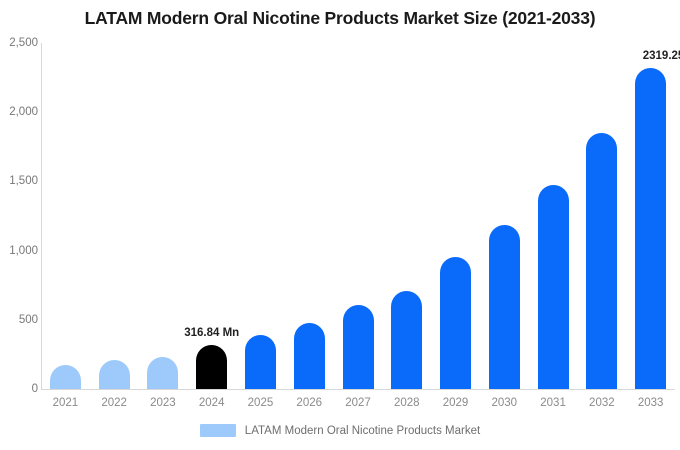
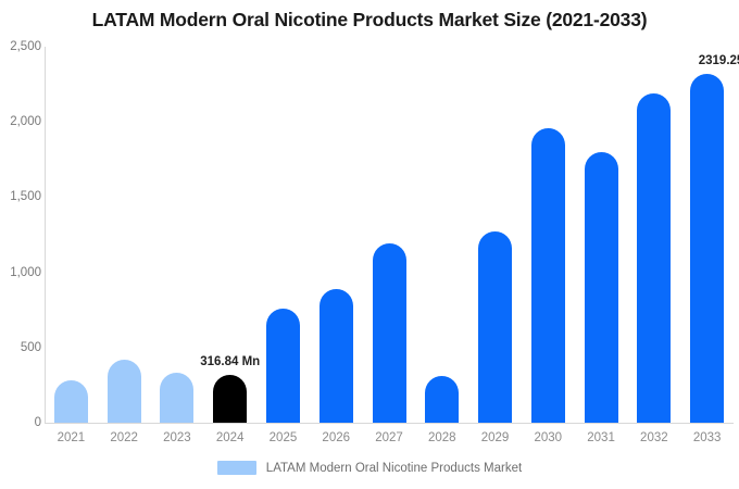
2021: 170 -> 280
2022: 210 -> 420
2023: 230 -> 330
2025: 390 -> 760
2026: 480 -> 890
2027: 610 -> 1190
2028: 710 -> 310
2029: 960 -> 1270
2030: 1180 -> 1960
2031: 1480 -> 1800
2032: 1850 -> 2190
